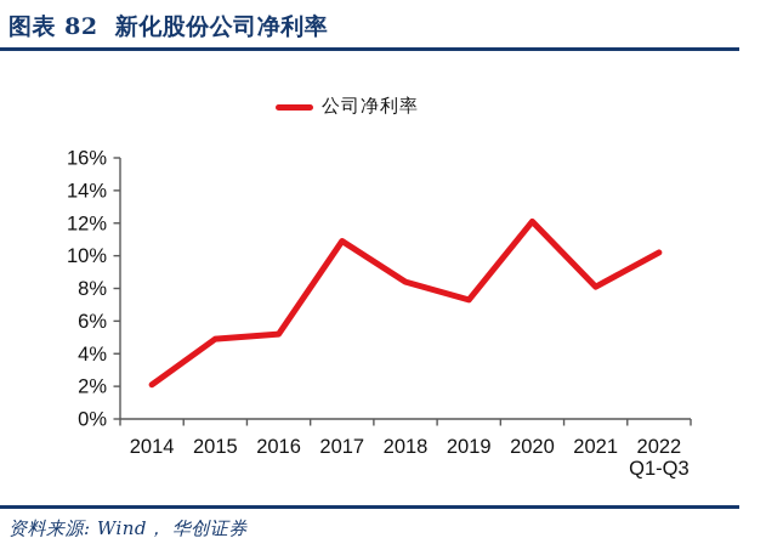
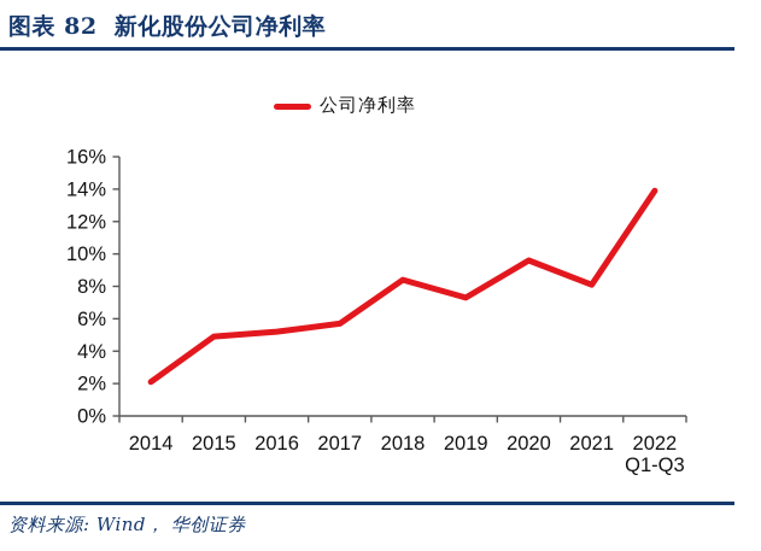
2017: 10.9% -> 5.7%
2020: 12.1% -> 9.6%
2022 Q1-Q3: 10.2% -> 13.9%
